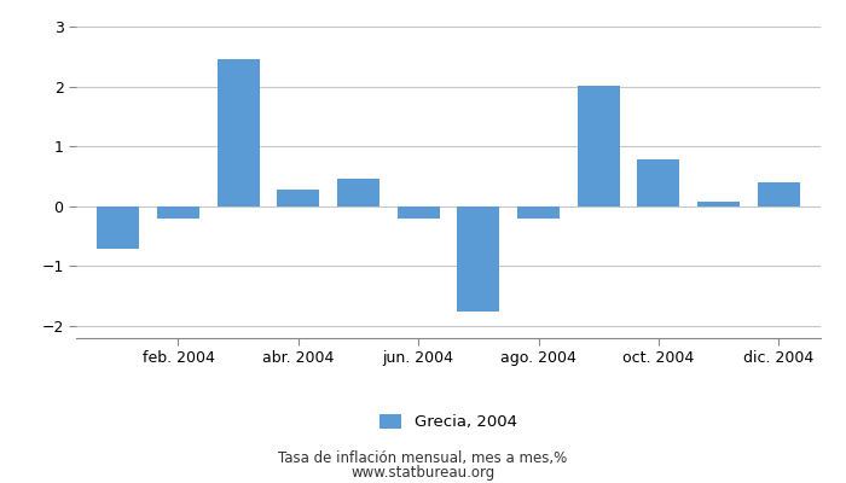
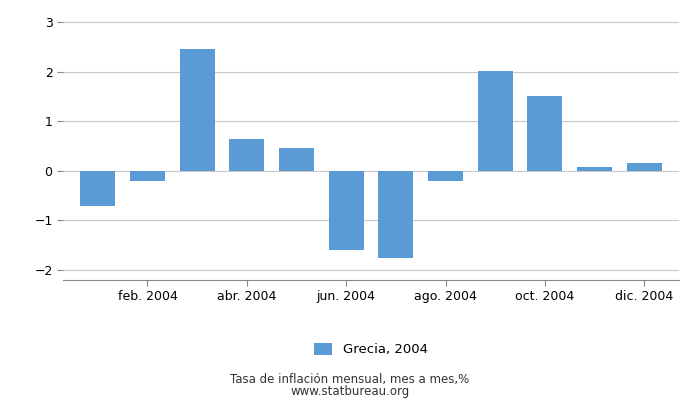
abr. 2004: 0.27 -> 0.65
jun. 2004: -0.20 -> -1.60
oct. 2004: 0.78 -> 1.50
dic. 2004: 0.40 -> 0.15
